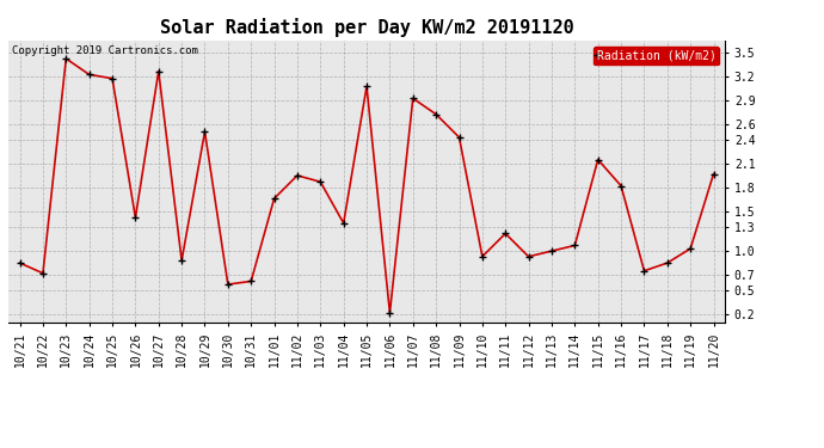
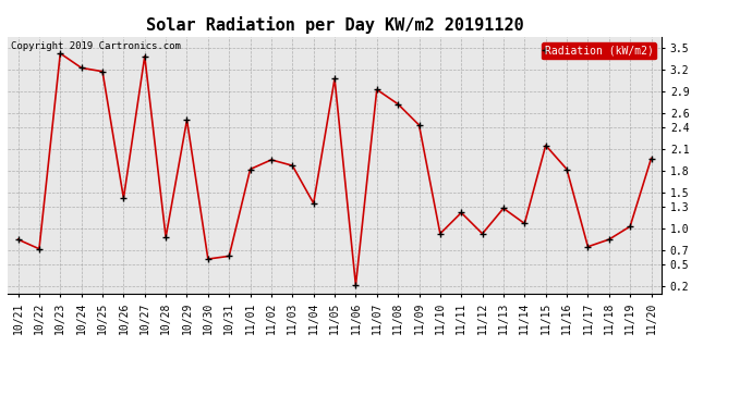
10/27: 3.26 -> 3.38
11/01: 1.66 -> 1.82
11/13: 1.00 -> 1.28
